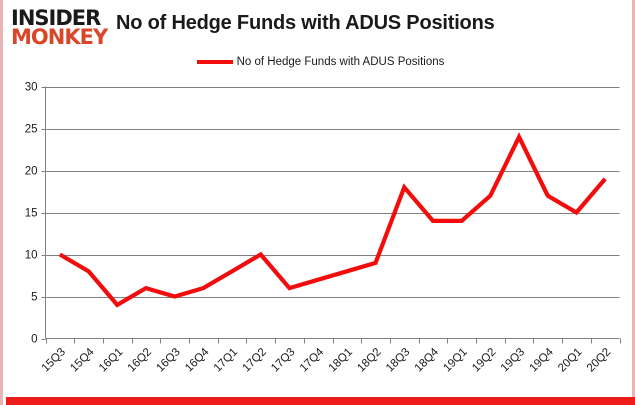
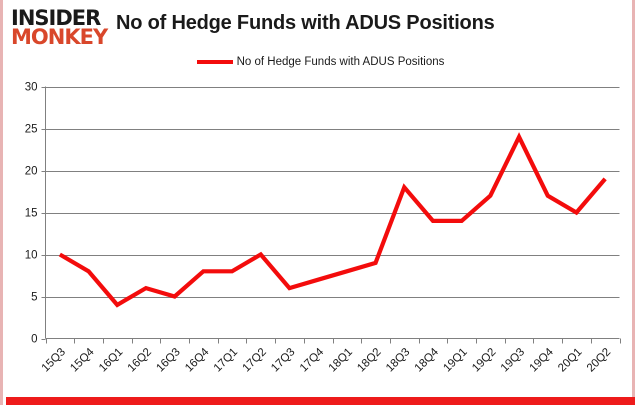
16Q4: 6 -> 8
